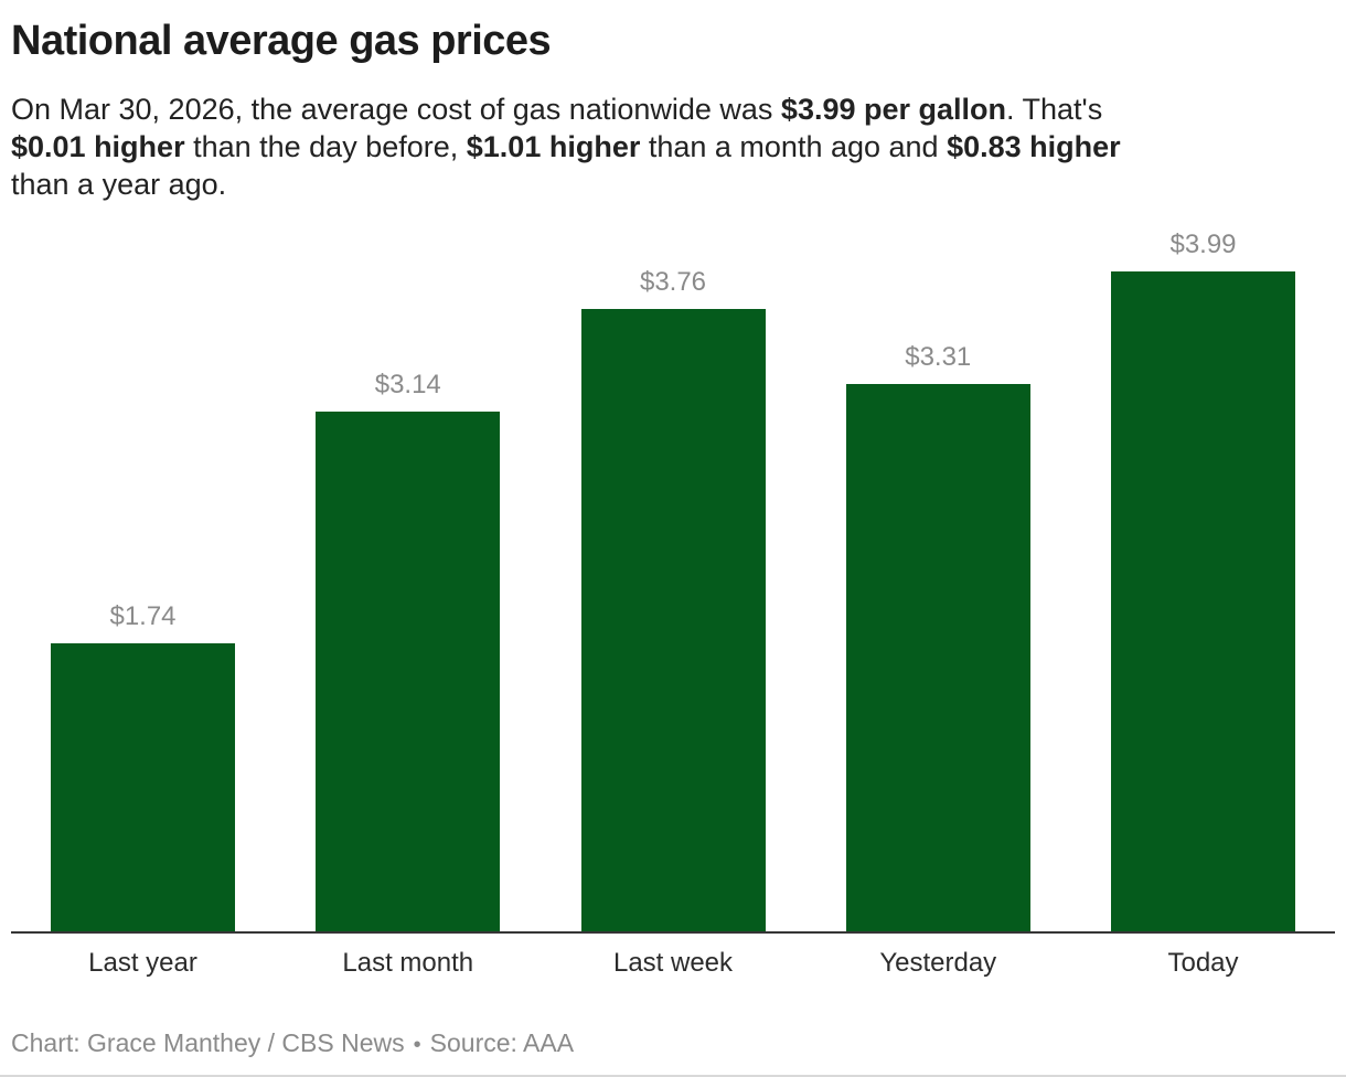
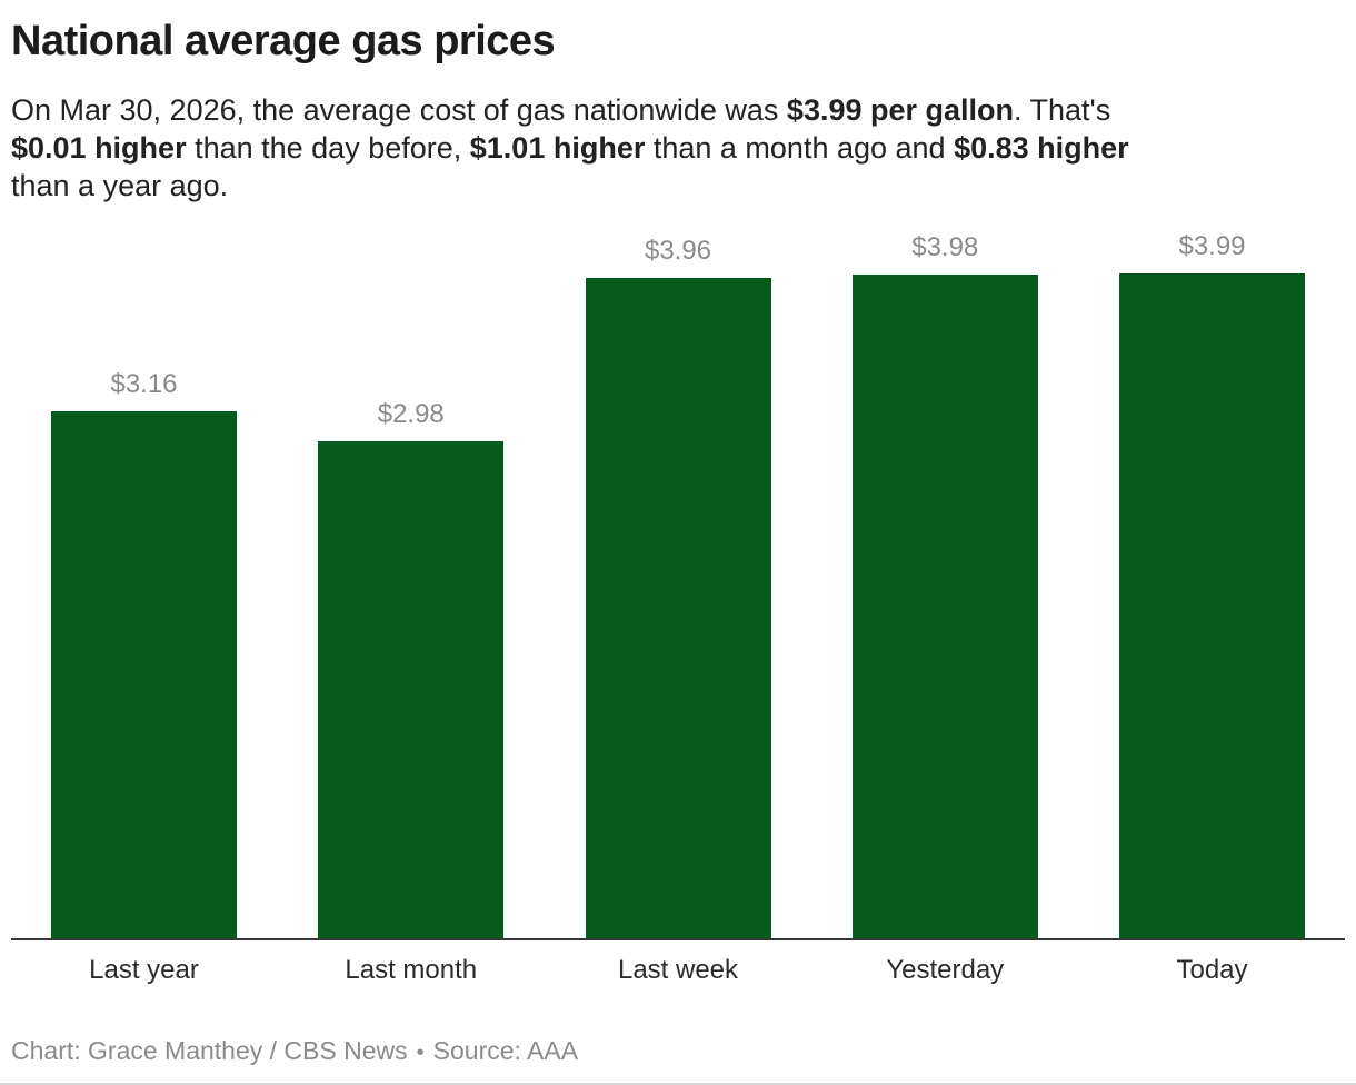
Last year: $1.74 -> $3.16
Last month: $3.14 -> $2.98
Last week: $3.76 -> $3.96
Yesterday: $3.31 -> $3.98
